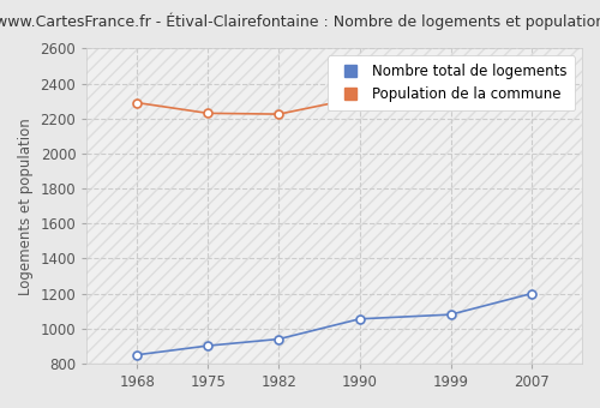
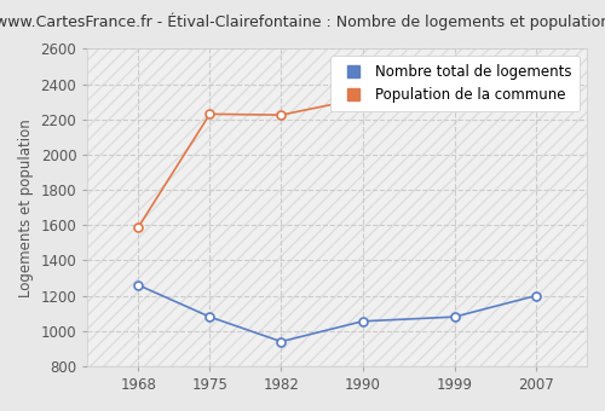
Nombre total de logements/1968: 850 -> 1260
Population de la commune/1968: 2290 -> 1590
Nombre total de logements/1975: 900 -> 1080
